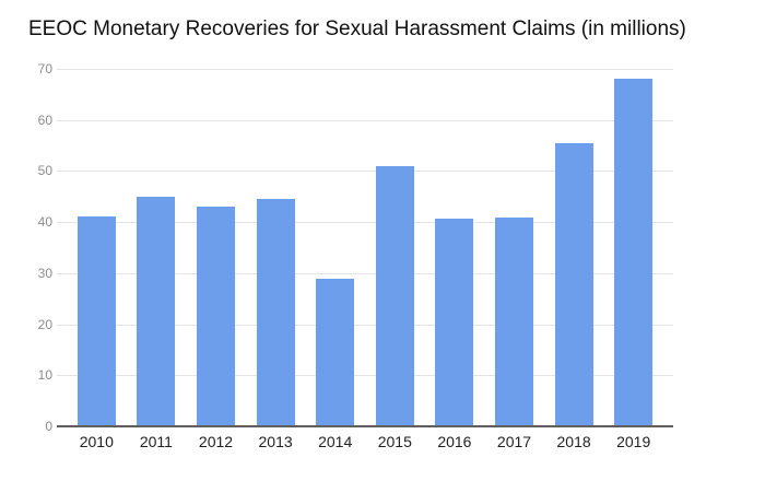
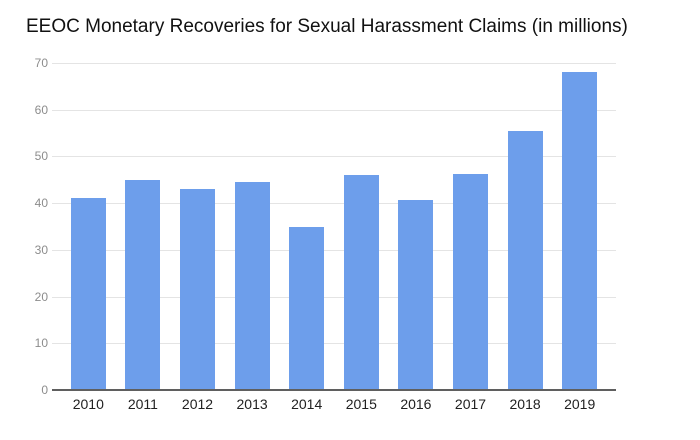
2014: 29 -> 35
2015: 51 -> 46
2017: 41 -> 46
